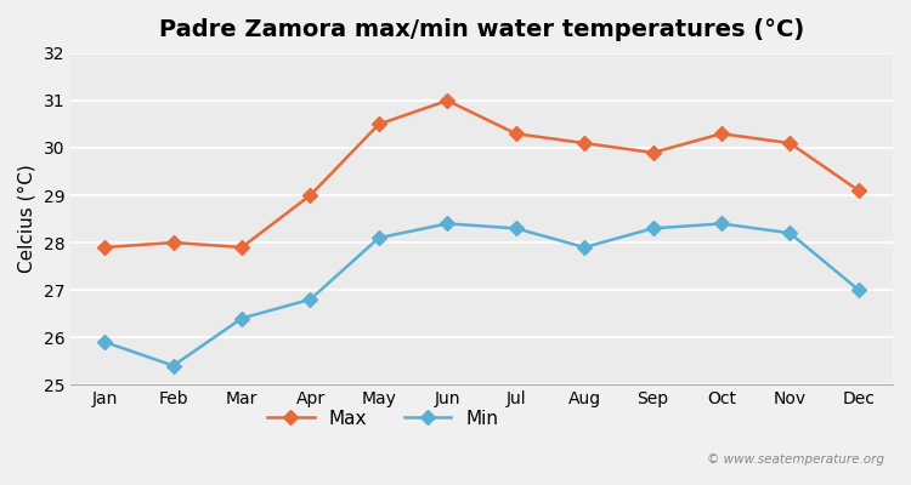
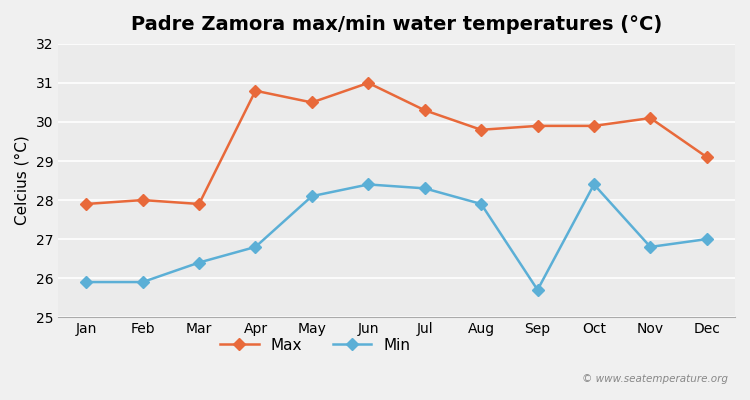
Min/Feb: 25.4 -> 25.9
Max/Apr: 29.0 -> 30.8
Max/Aug: 30.1 -> 29.8
Min/Sep: 28.3 -> 25.7
Max/Oct: 30.3 -> 29.9
Min/Nov: 28.2 -> 26.8
